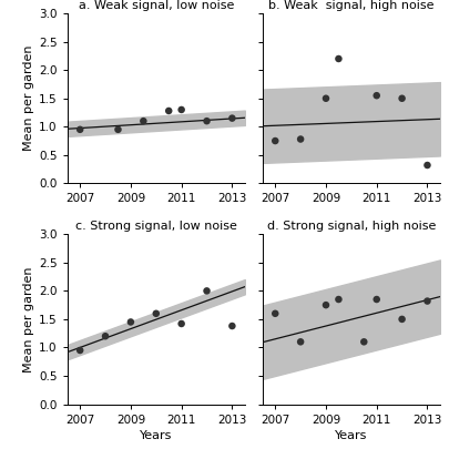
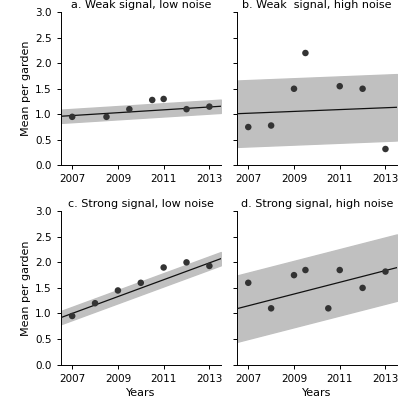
c. Strong signal, low noise/2011: 1.42 -> 1.90
c. Strong signal, low noise/2013: 1.38 -> 1.93
